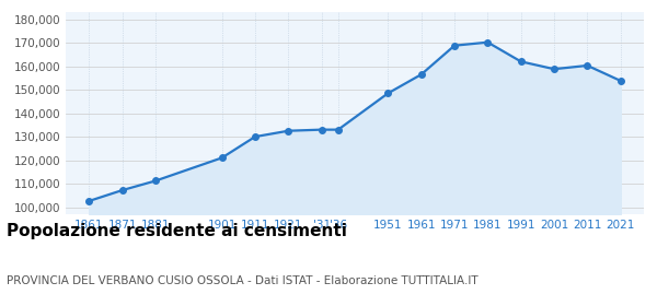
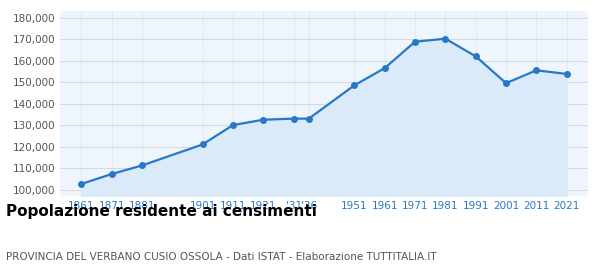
2001: 158,800 -> 149,500
2011: 160,300 -> 155,500
